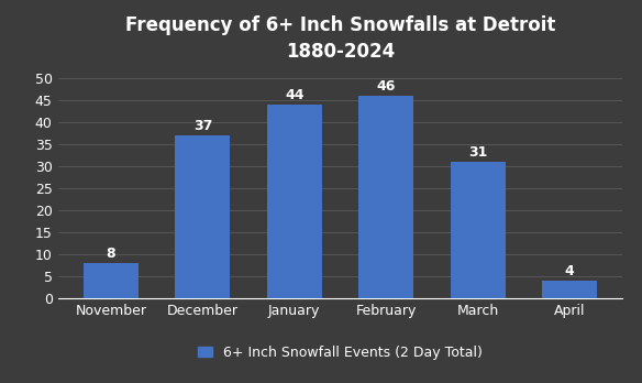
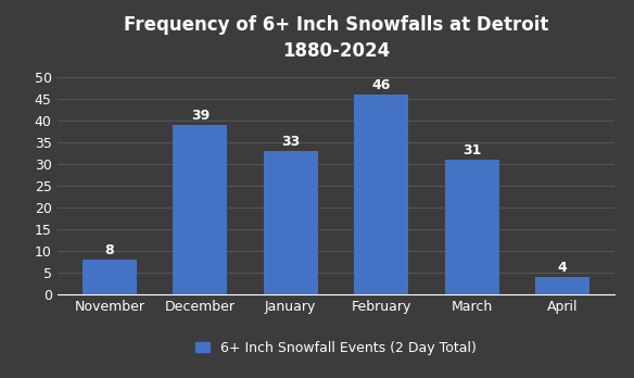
December: 37 -> 39
January: 44 -> 33
